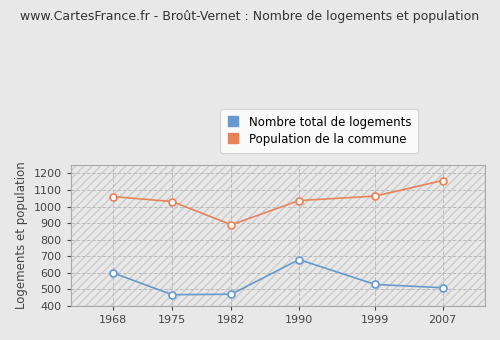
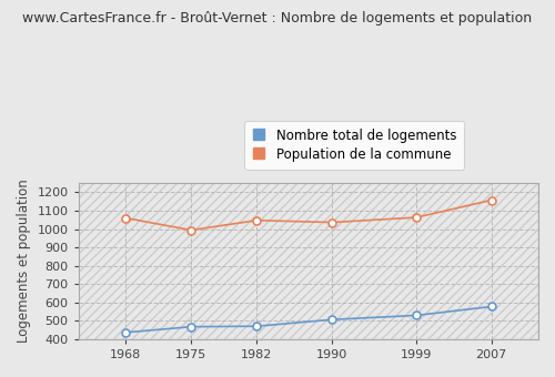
Nombre total de logements/1968: 600 -> 440
Population de la commune/1975: 1030 -> 990
Population de la commune/1982: 890 -> 1050
Nombre total de logements/1990: 680 -> 510
Nombre total de logements/2007: 510 -> 580
